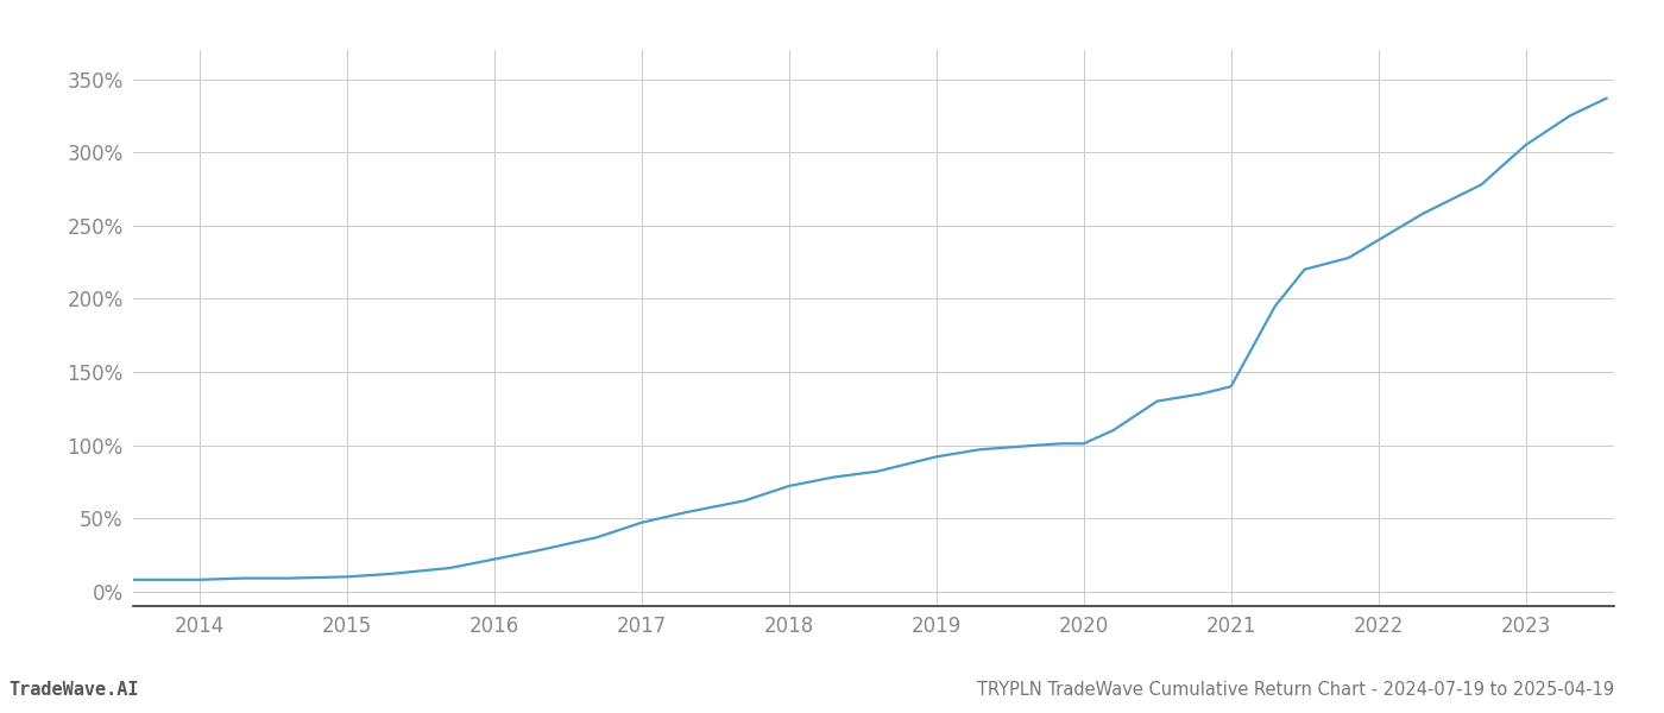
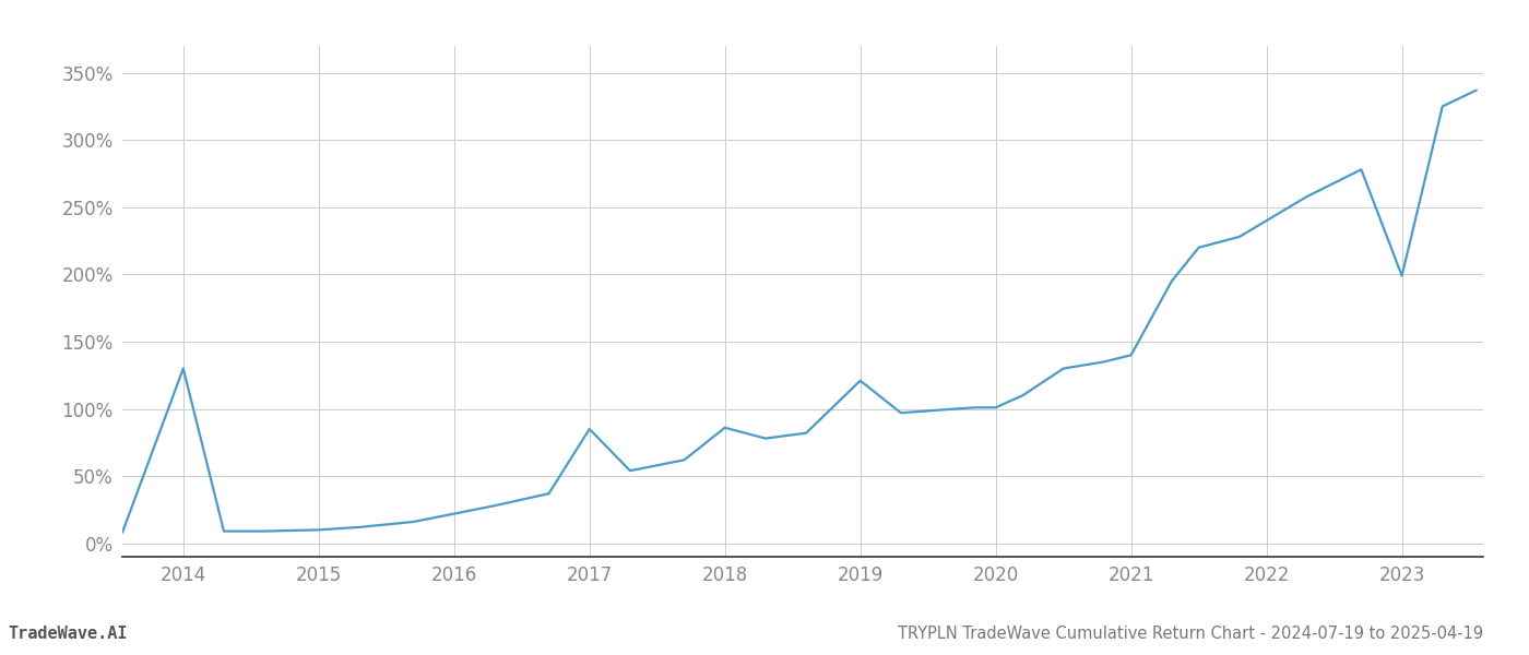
2014: 8% -> 130%
2017: 47% -> 85%
2018: 72% -> 86%
2019: 92% -> 121%
2023: 305% -> 199%
